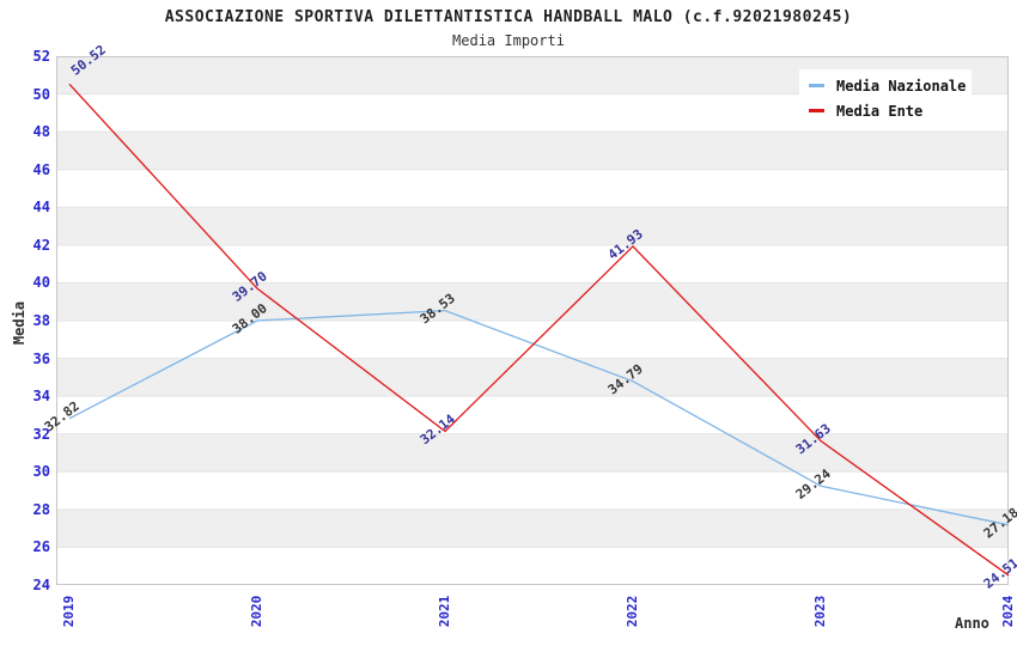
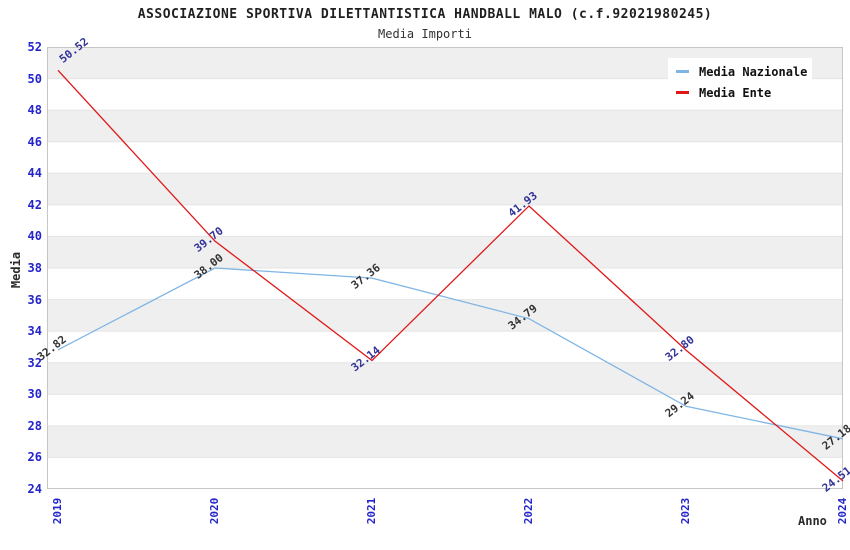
Media Nazionale/2021: 38.53 -> 37.36
Media Ente/2023: 31.63 -> 32.80
